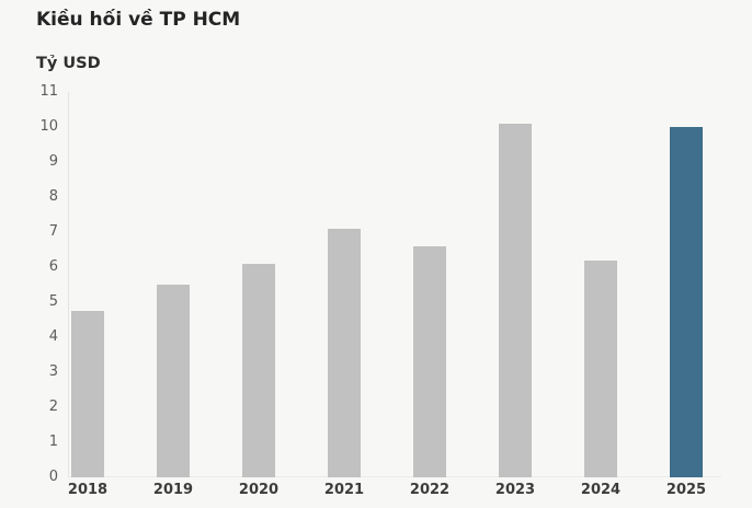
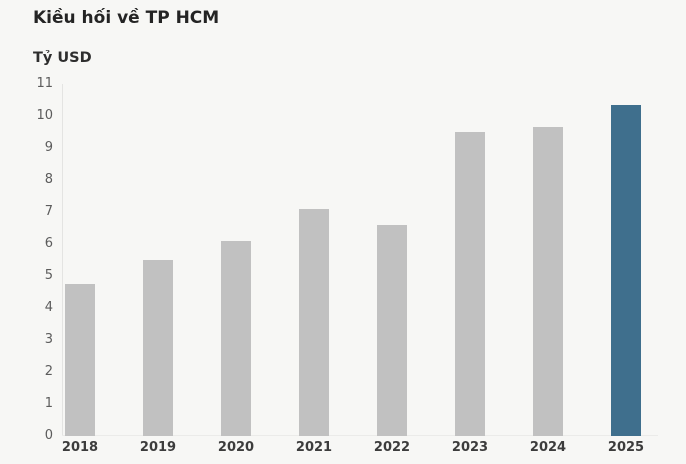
2023: 10.1 -> 9.5
2024: 6.2 -> 9.7
2025: 10.0 -> 10.3
